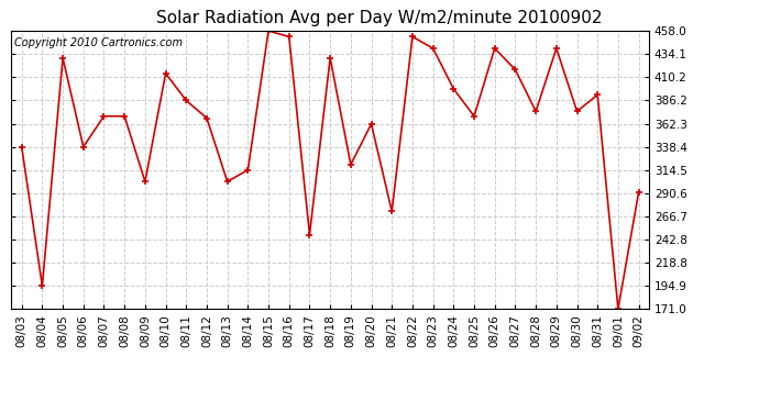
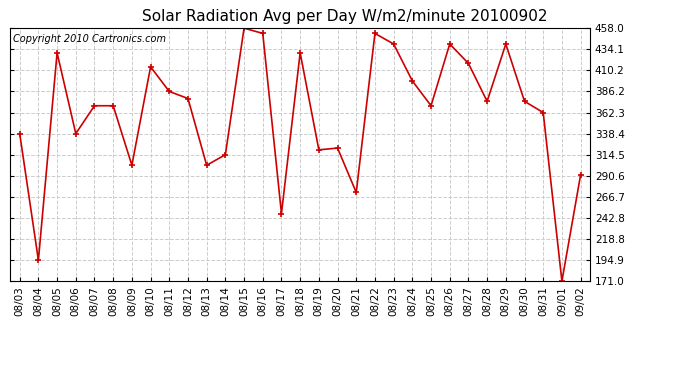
08/12: 368 -> 378
08/20: 362 -> 322
08/31: 392 -> 362
